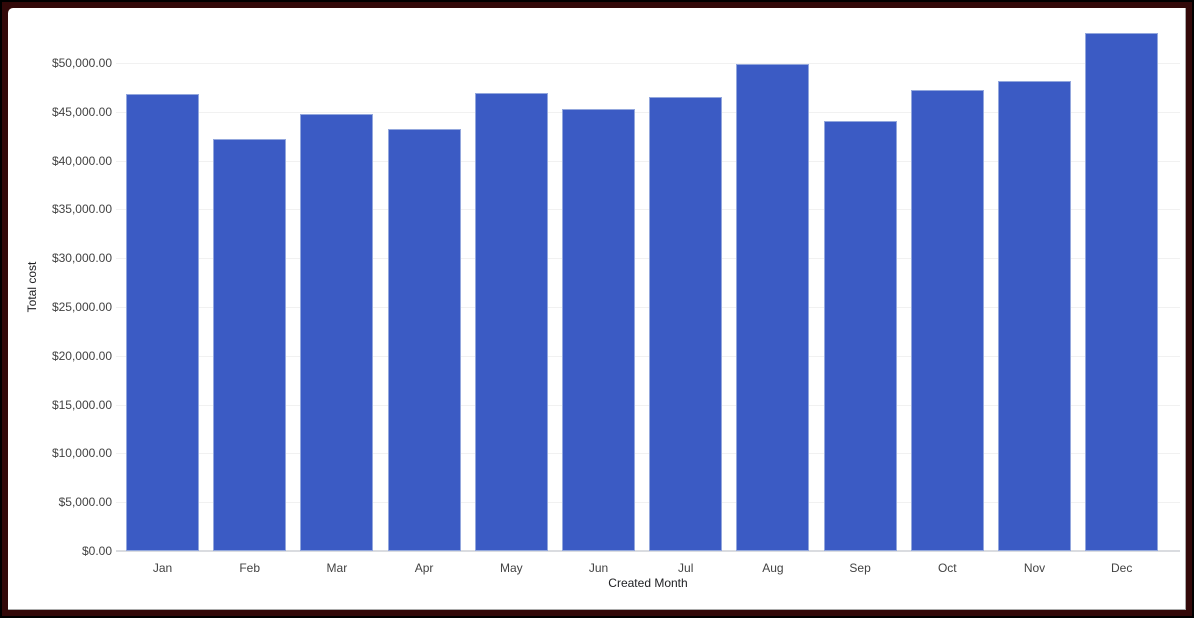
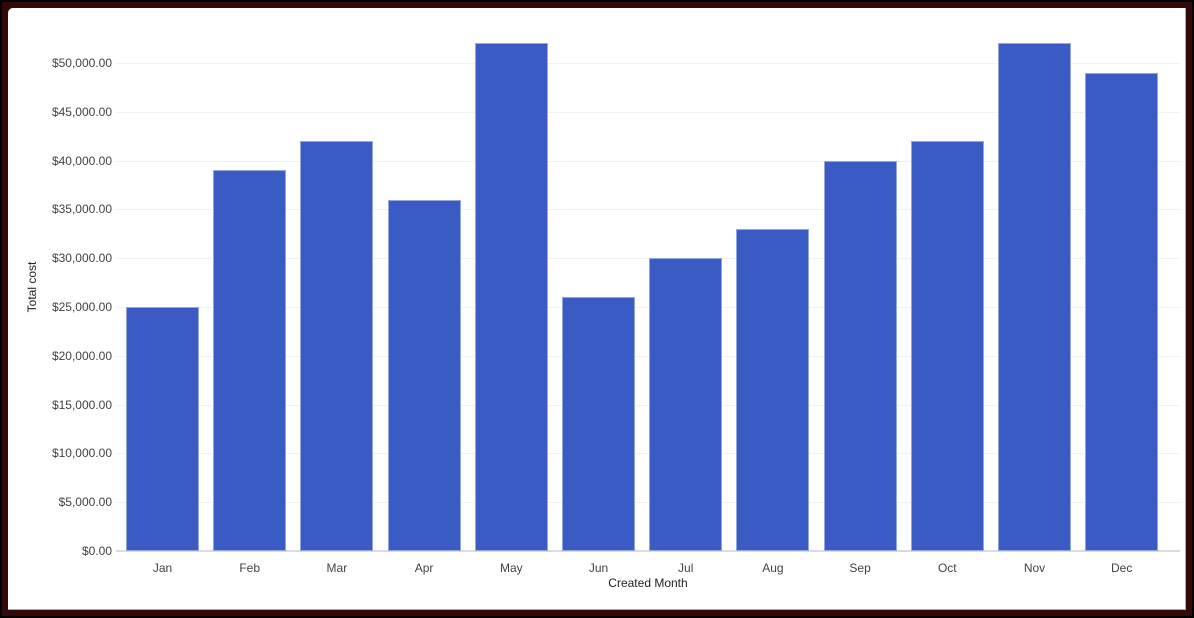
Jan: $47000 -> $25000
Feb: $42000 -> $39000
Mar: $45000 -> $42000
Apr: $43000 -> $36000
May: $47000 -> $52000
Jun: $45000 -> $26000
Jul: $46000 -> $30000
Aug: $50000 -> $33000
Sep: $44000 -> $40000
Oct: $47000 -> $42000
Nov: $48000 -> $52000
Dec: $53000 -> $49000
